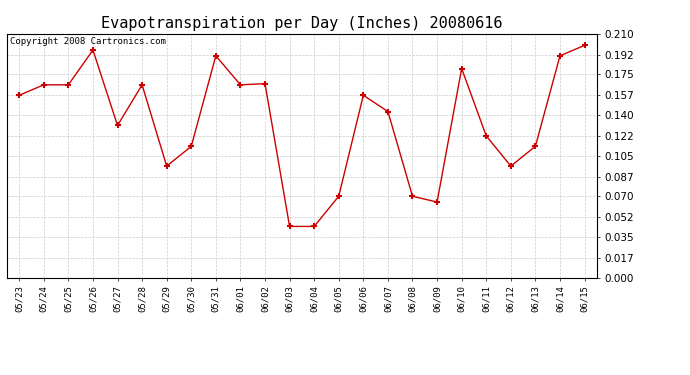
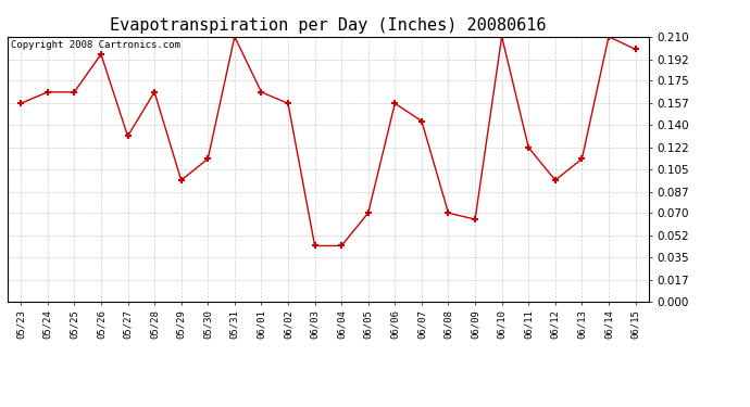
05/31: 0.191 -> 0.210
06/02: 0.167 -> 0.157
06/10: 0.180 -> 0.210
06/14: 0.191 -> 0.210
